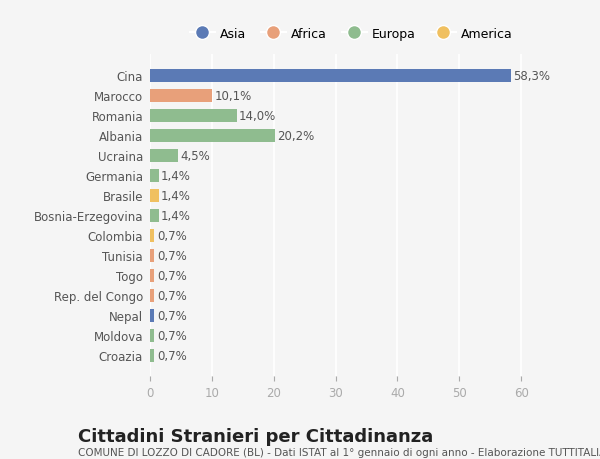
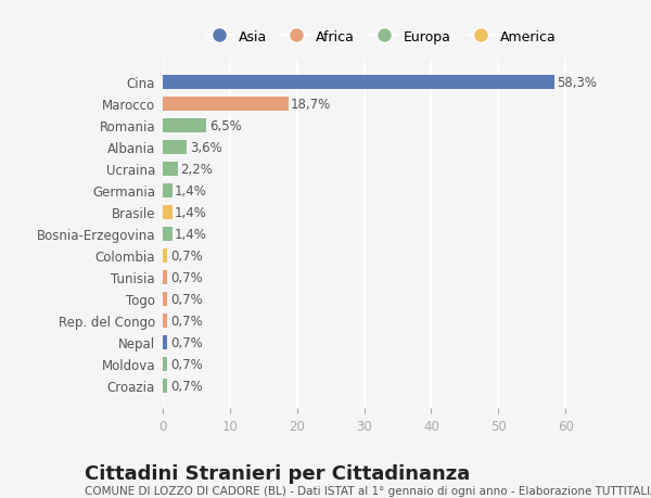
Marocco: 10,1% -> 18,7%
Romania: 14,0% -> 6,5%
Albania: 20,2% -> 3,6%
Ucraina: 4,5% -> 2,2%
